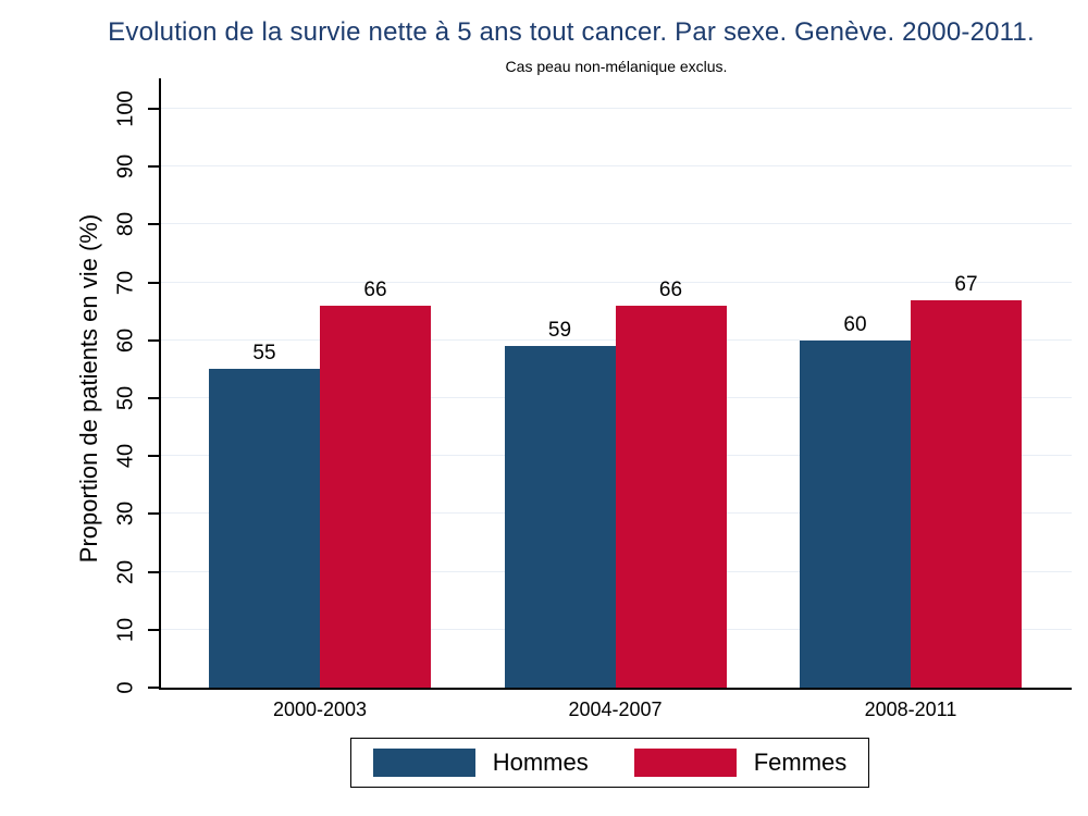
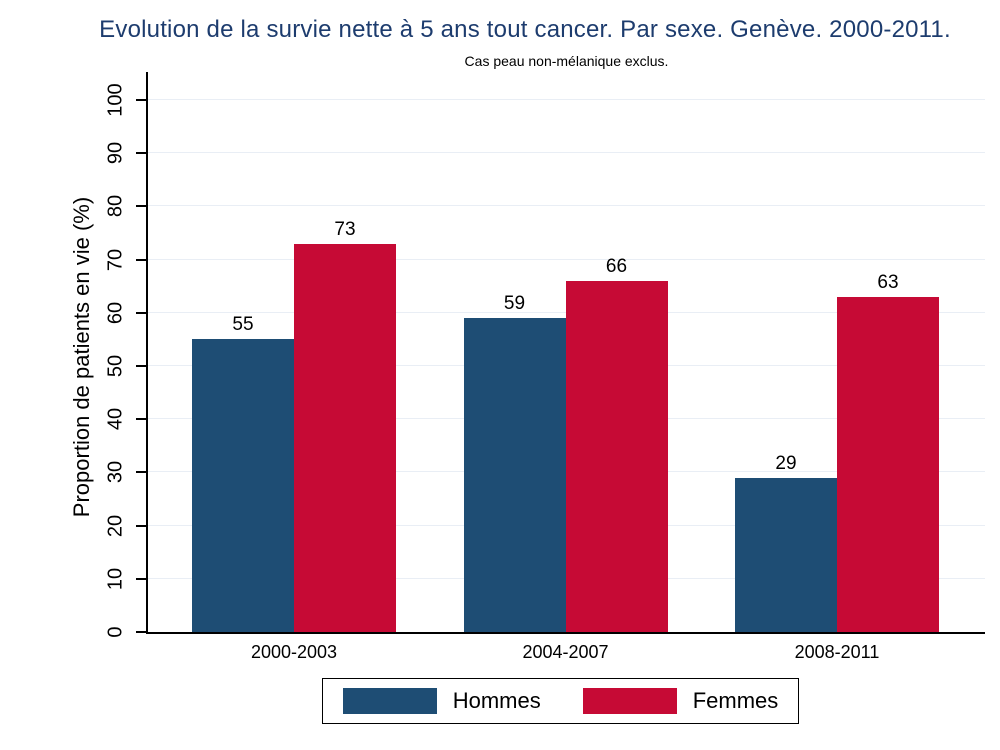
Femmes/2000-2003: 66 -> 73
Hommes/2008-2011: 60 -> 29
Femmes/2008-2011: 67 -> 63
